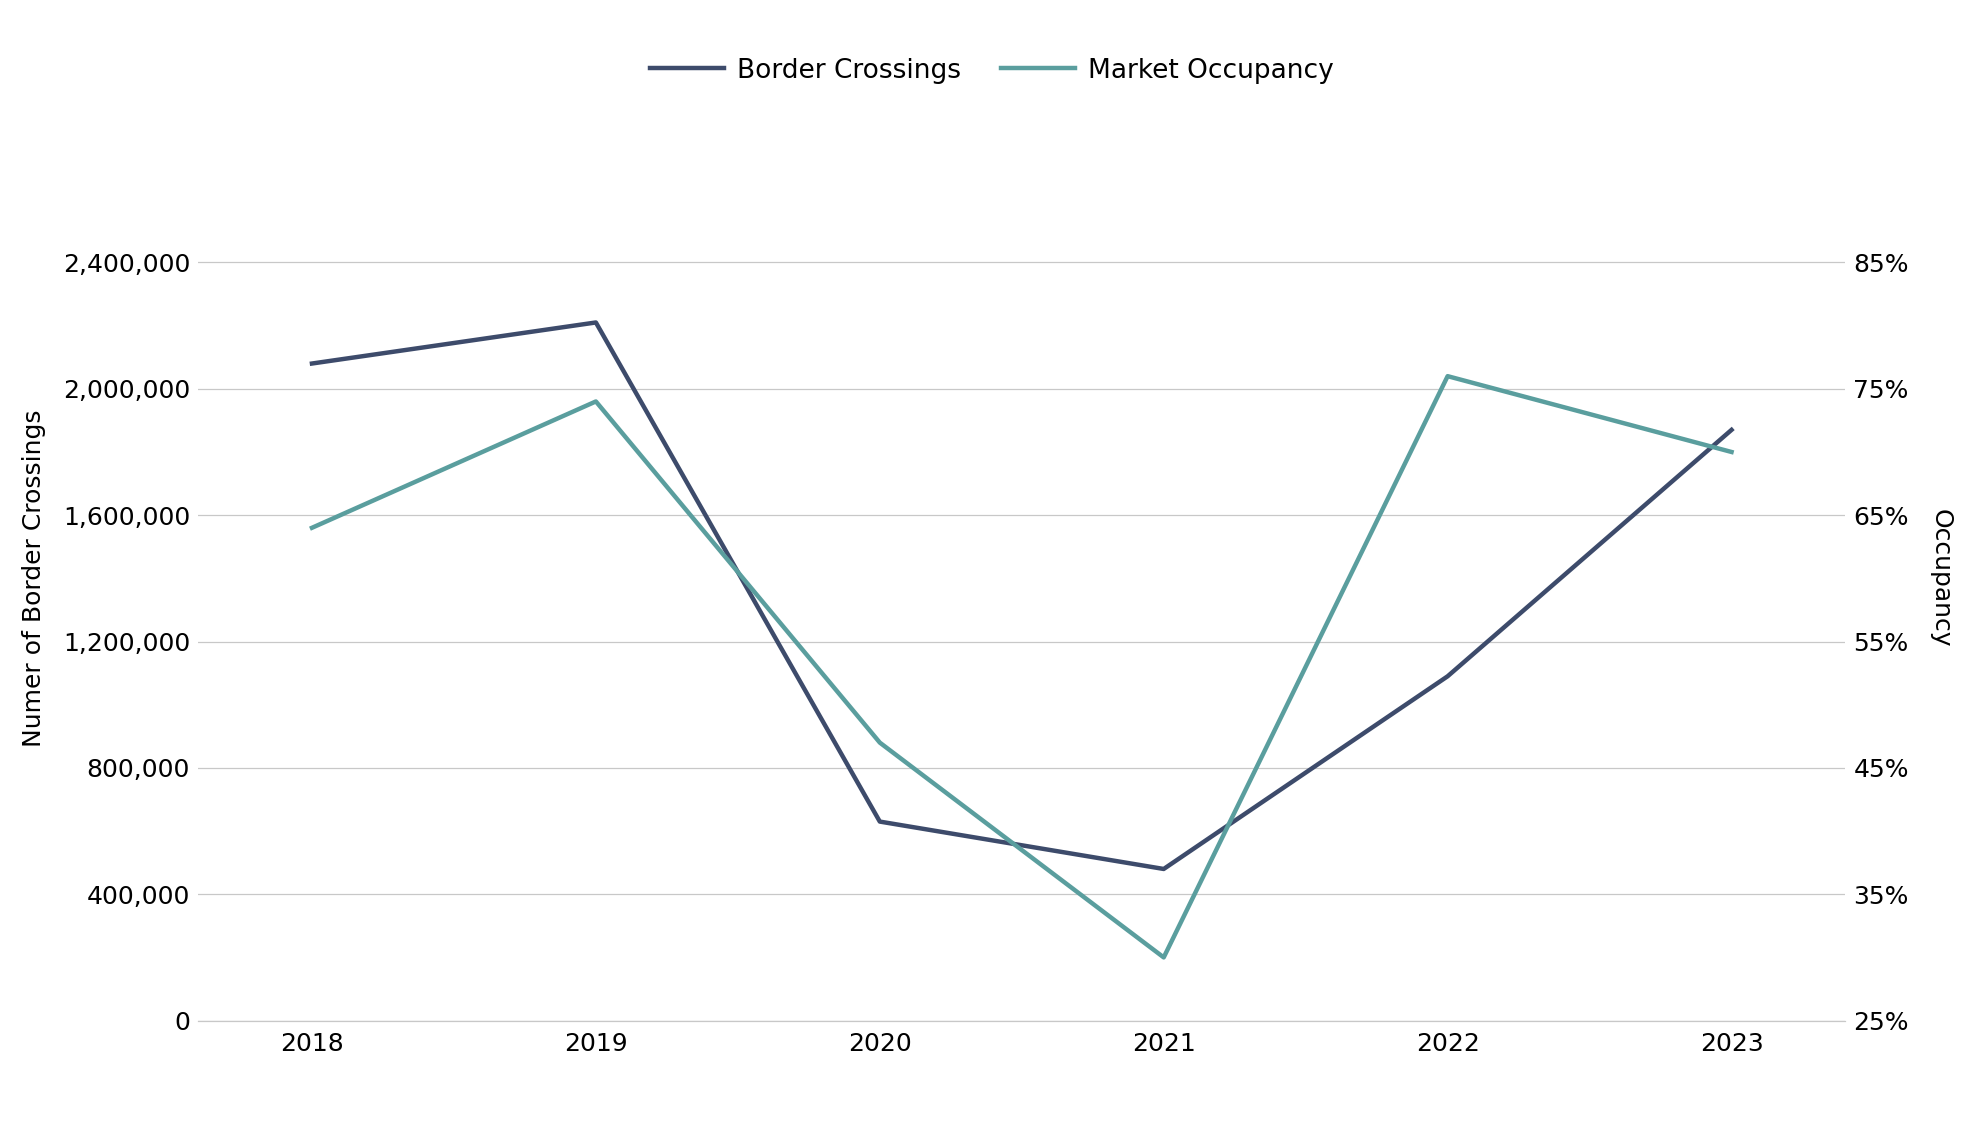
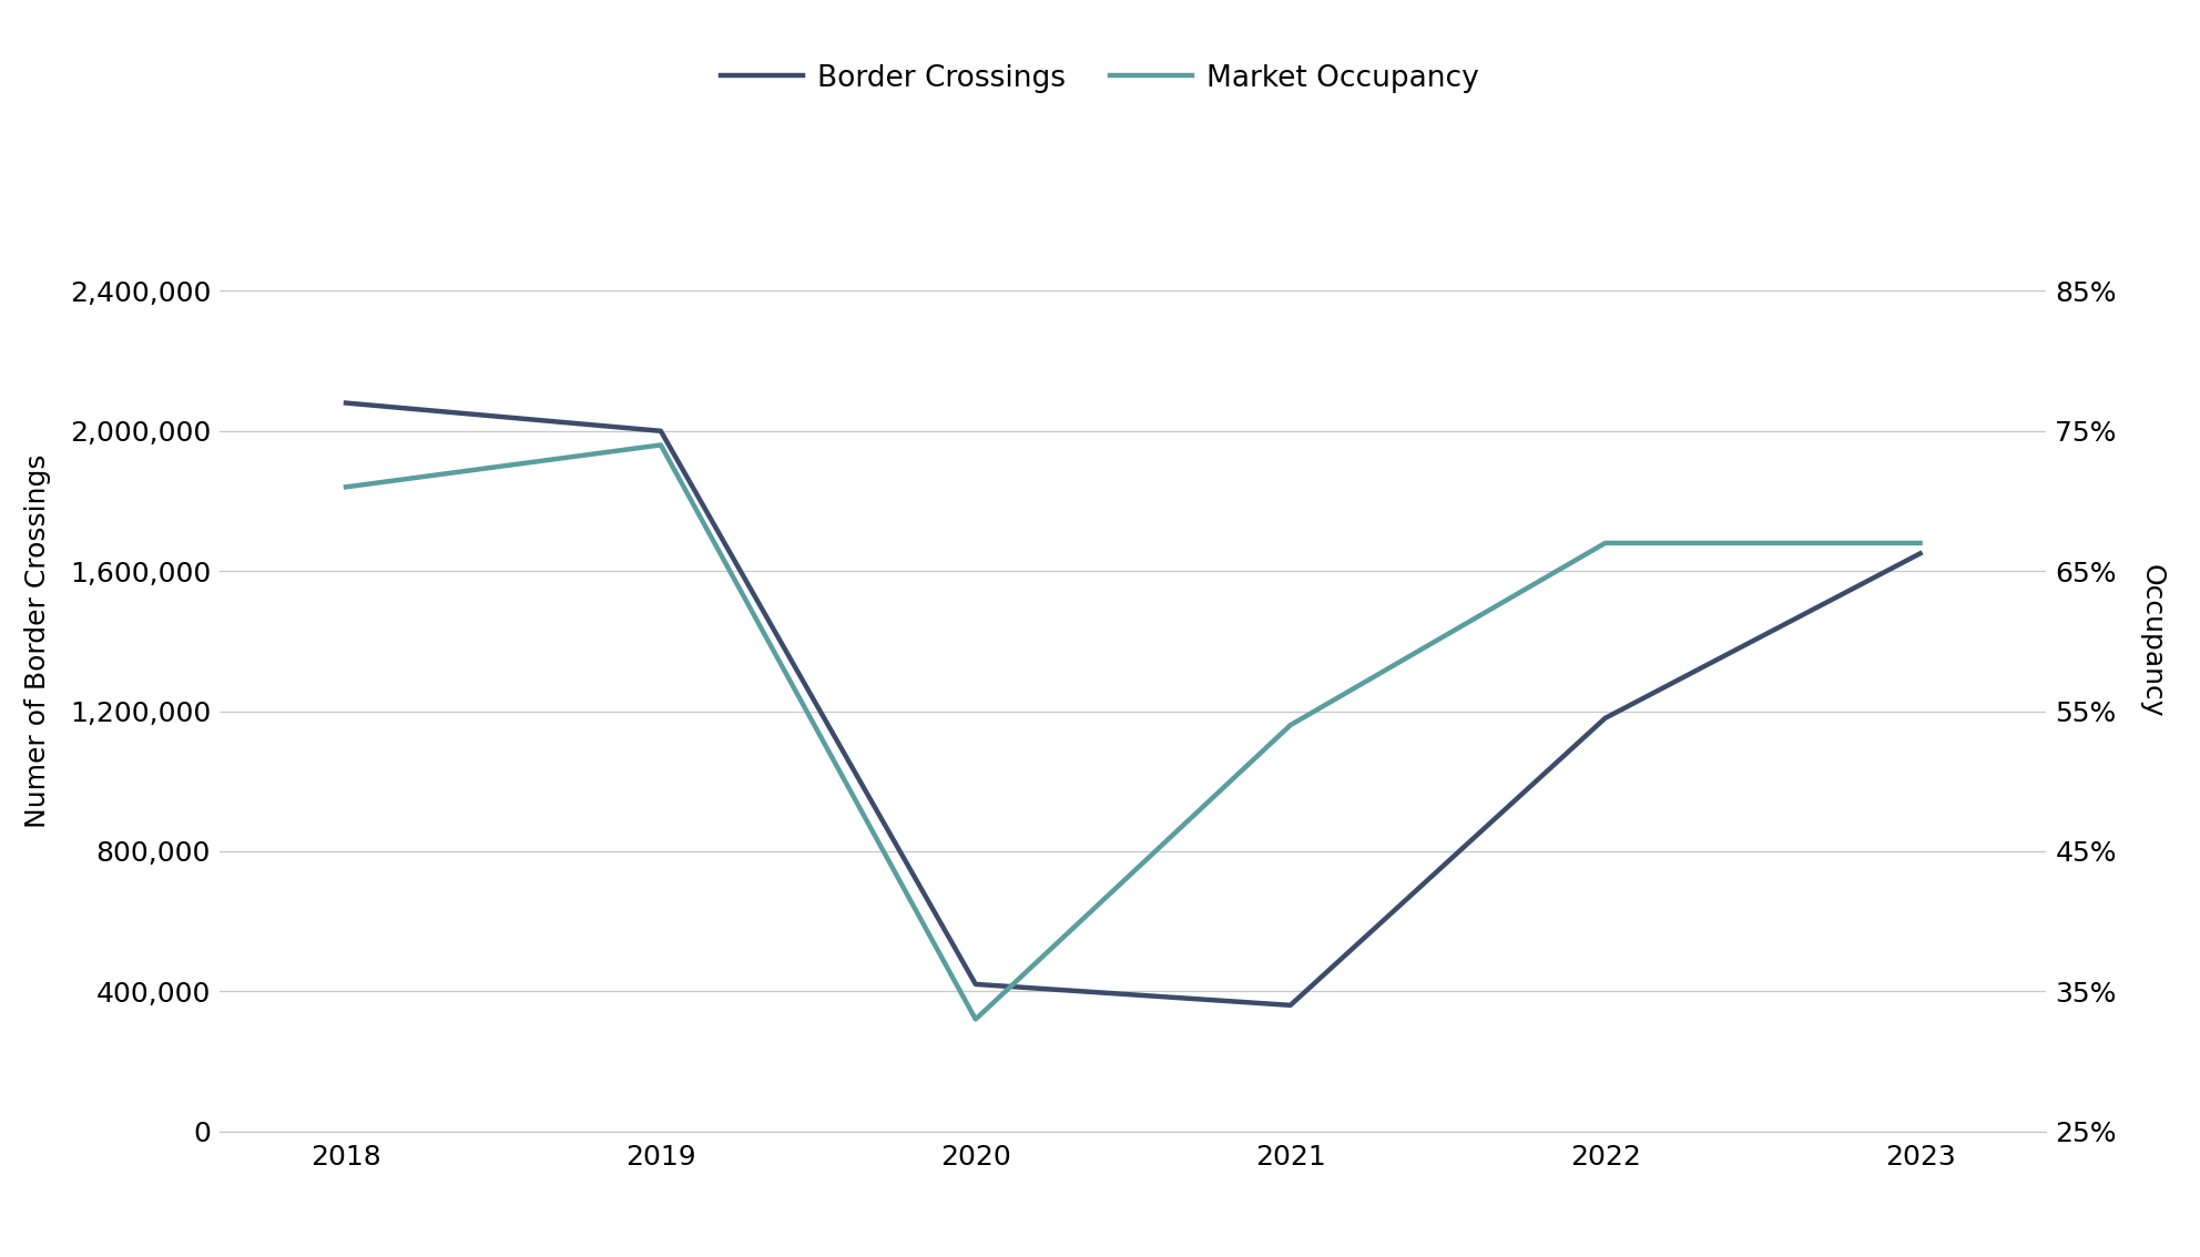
Market Occupancy/2018: 64% -> 71%
Border Crossings/2019: 2,210,000 -> 2,000,000
Border Crossings/2020: 630,000 -> 420,000
Market Occupancy/2020: 47% -> 33%
Border Crossings/2021: 480,000 -> 360,000
Market Occupancy/2021: 30% -> 54%
Border Crossings/2022: 1,090,000 -> 1,180,000
Market Occupancy/2022: 76% -> 67%
Border Crossings/2023: 1,870,000 -> 1,650,000
Market Occupancy/2023: 70% -> 67%
